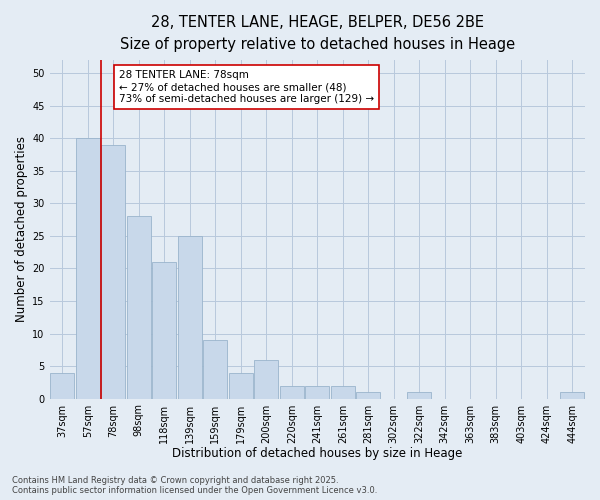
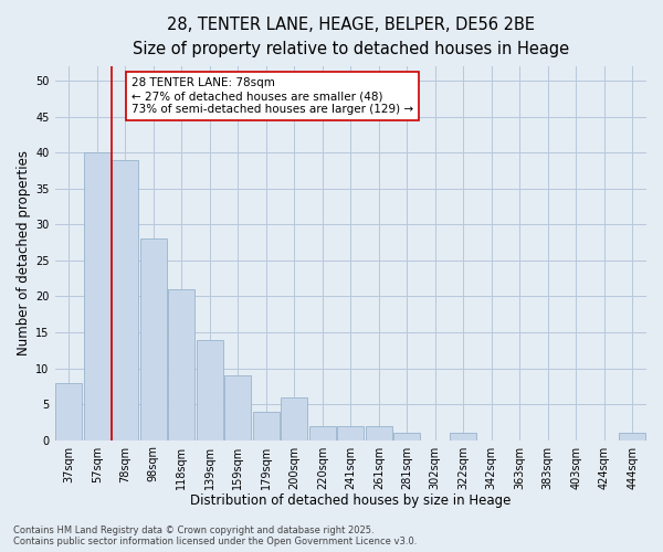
37sqm: 4 -> 8
139sqm: 25 -> 14
